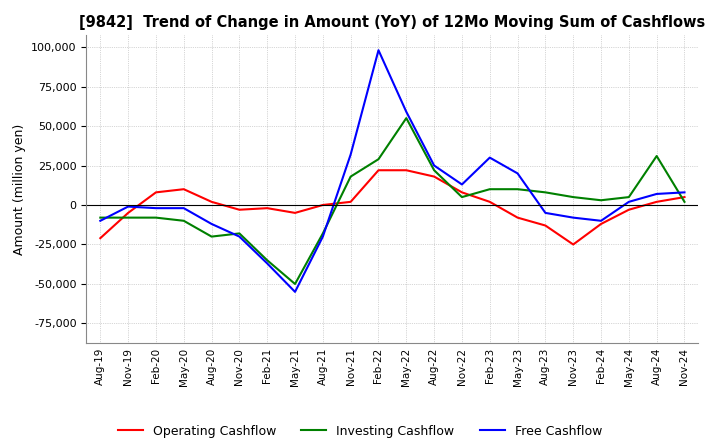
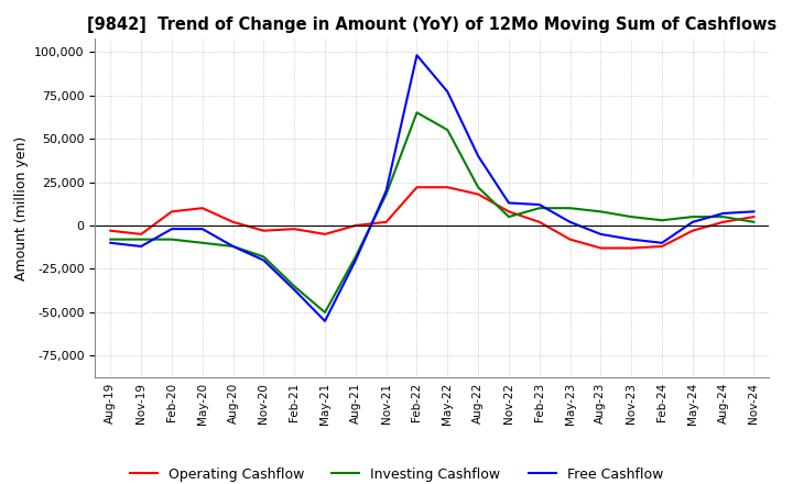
Operating Cashflow/Aug-19: -21,000 -> -3,000
Free Cashflow/Nov-19: -1,000 -> -12,000
Investing Cashflow/Aug-20: -20,000 -> -12,000
Free Cashflow/Nov-21: 32,000 -> 20,000
Investing Cashflow/Feb-22: 29,000 -> 65,000
Free Cashflow/May-22: 59,000 -> 77,000
Free Cashflow/Aug-22: 25,000 -> 40,000
Free Cashflow/Feb-23: 30,000 -> 12,000
Free Cashflow/May-23: 20,000 -> 2,000
Operating Cashflow/Nov-23: -25,000 -> -13,000
Investing Cashflow/Aug-24: 31,000 -> 5,000
